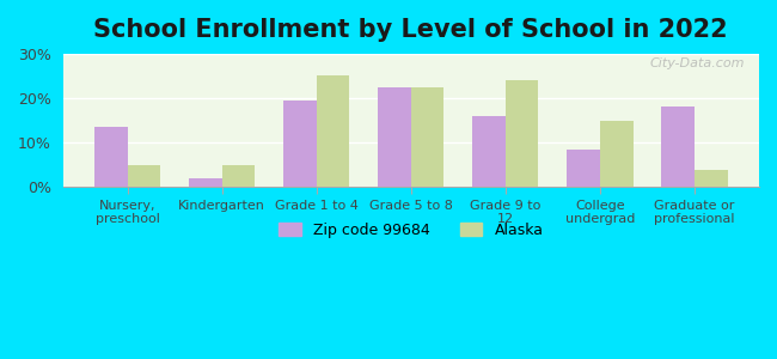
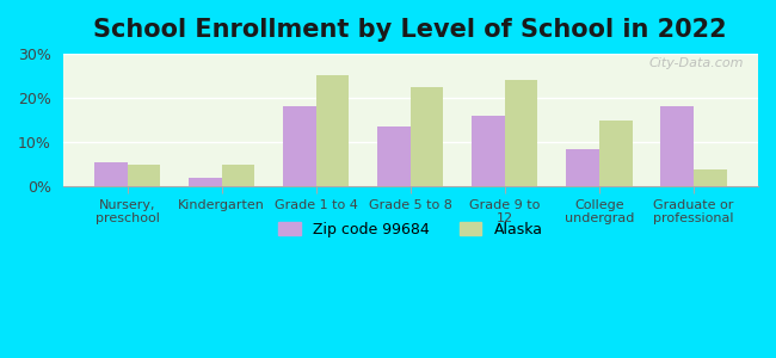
Zip code 99684/Nursery, preschool: 13.5% -> 5.5%
Zip code 99684/Grade 1 to 4: 19.5% -> 18.0%
Zip code 99684/Grade 5 to 8: 22.5% -> 13.5%
